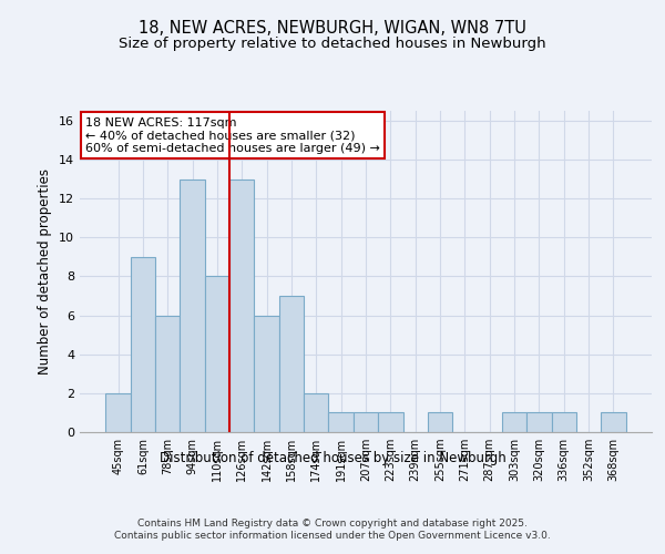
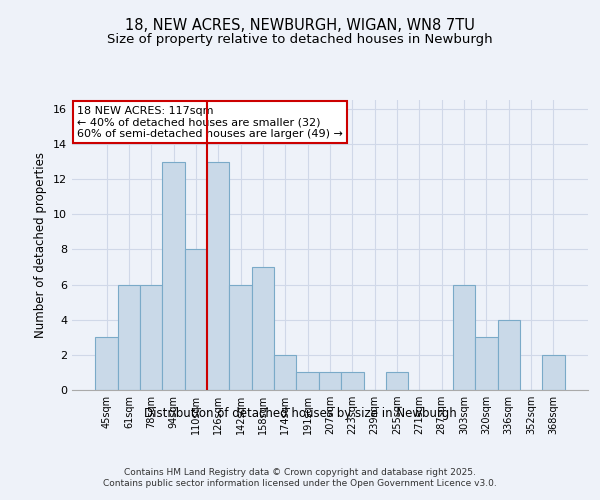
45sqm: 2 -> 3
61sqm: 9 -> 6
303sqm: 1 -> 6
320sqm: 1 -> 3
336sqm: 1 -> 4
368sqm: 1 -> 2
